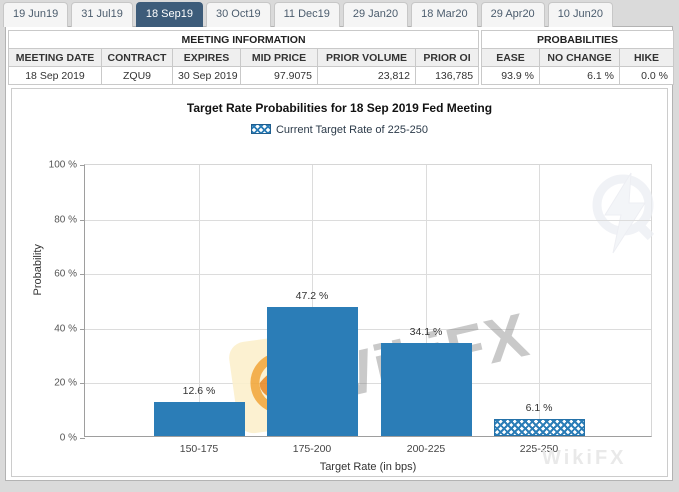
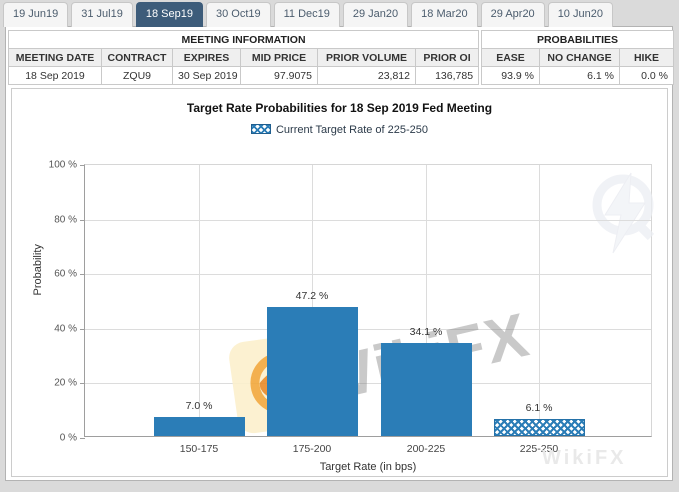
150-175: 12.6 -> 7.0
